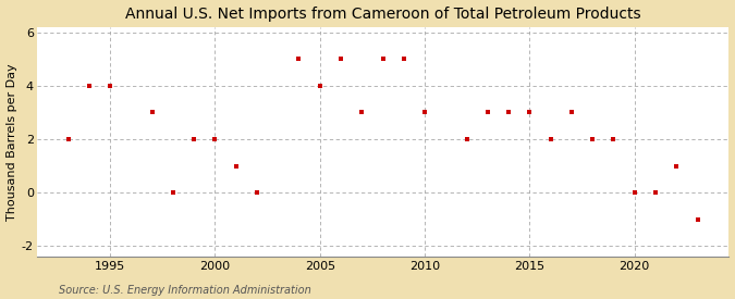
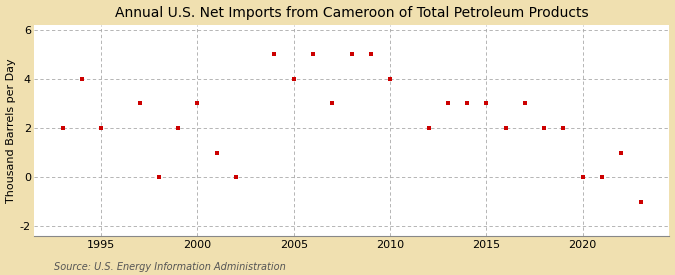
1995: 4 -> 2
2000: 2 -> 3
2010: 3 -> 4
